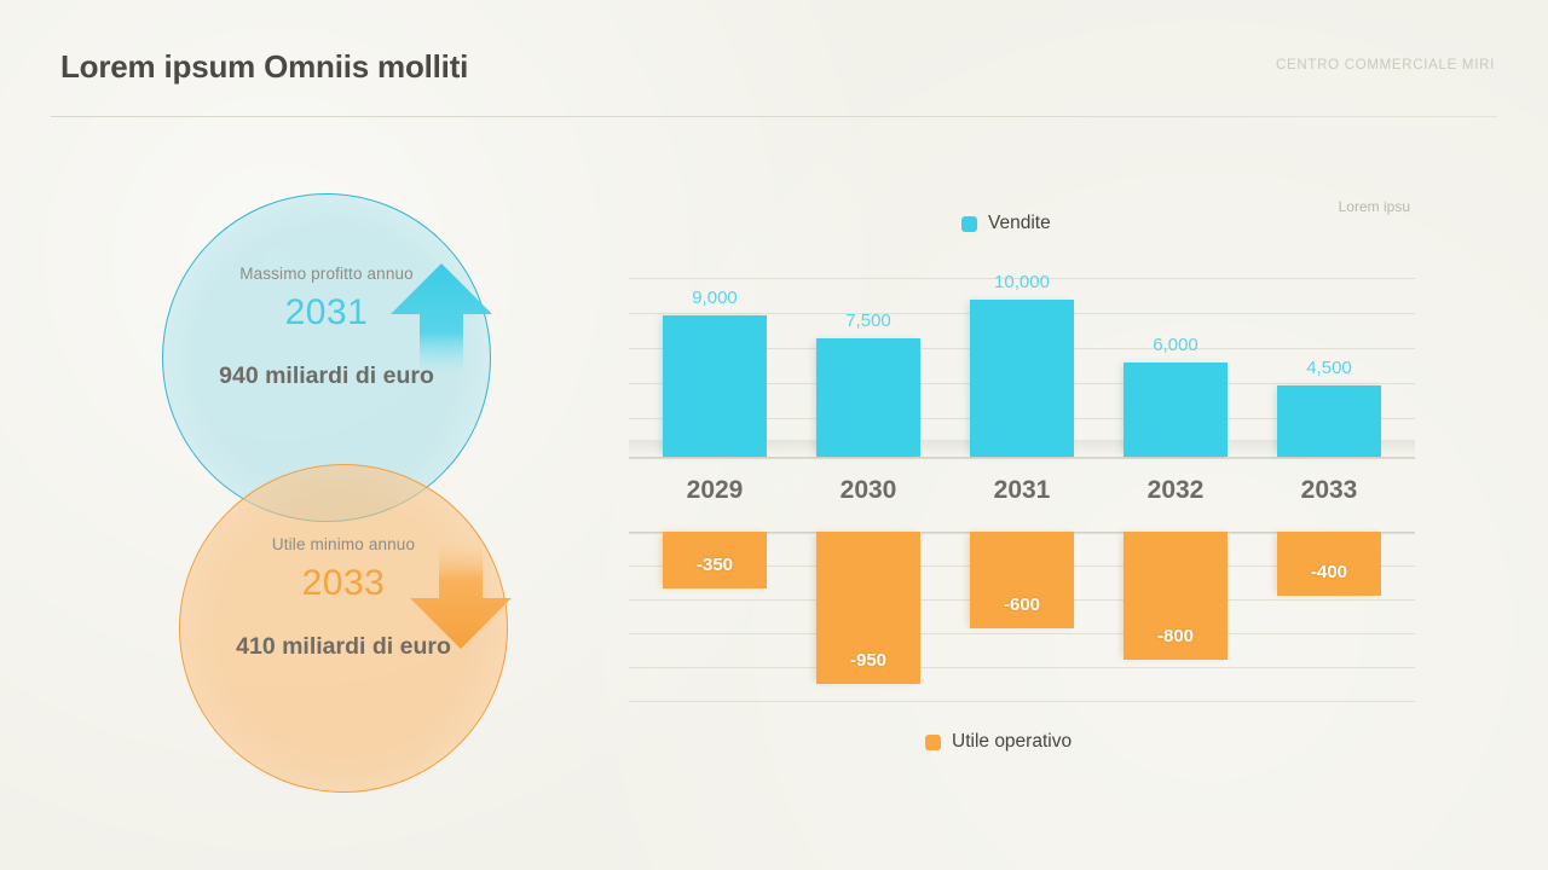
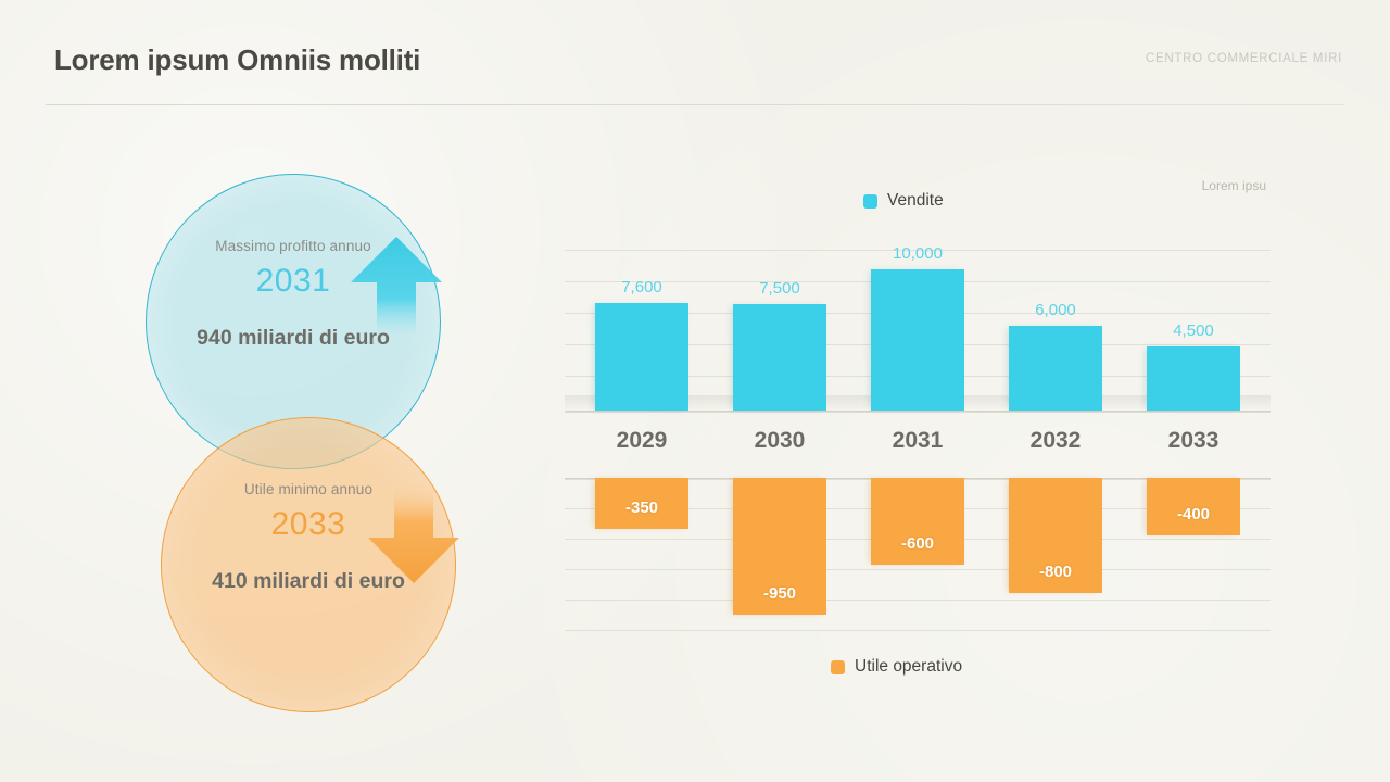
Vendite/2029: 9,000 -> 7,600
